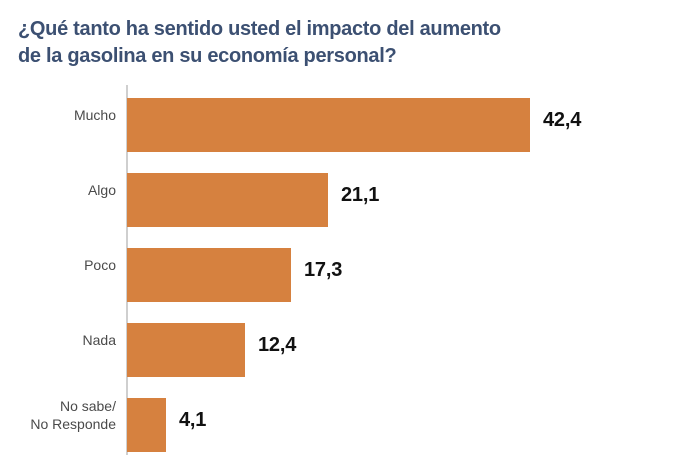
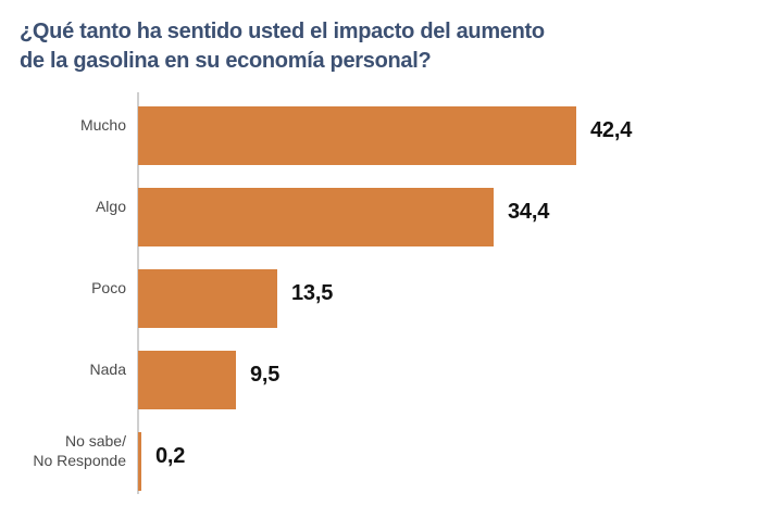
Algo: 21,1 -> 34,4
Poco: 17,3 -> 13,5
Nada: 12,4 -> 9,5
No sabe/ No Responde: 4,1 -> 0,2
